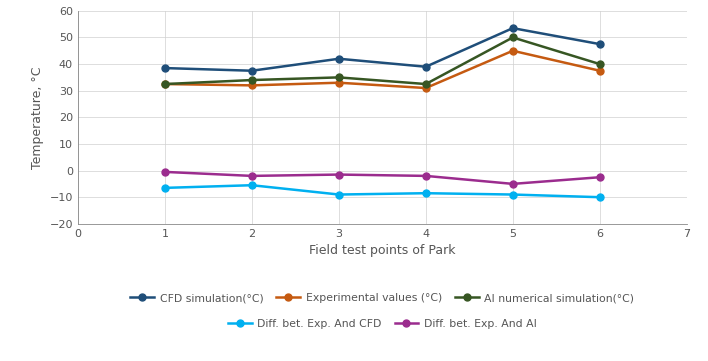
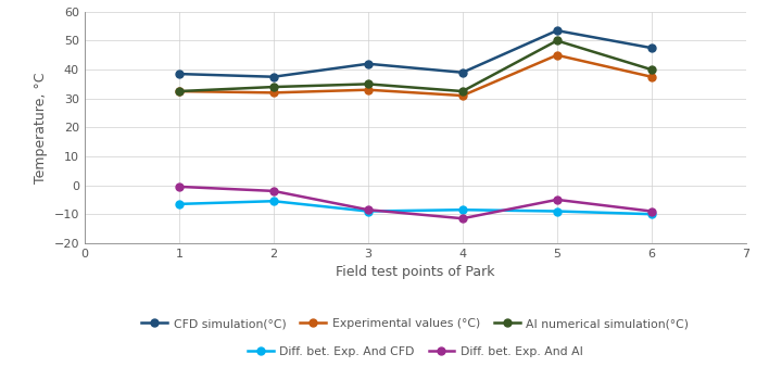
Diff. bet. Exp. And AI/3: -1.5 -> -8.5
Diff. bet. Exp. And AI/4: -2.0 -> -11.5
Diff. bet. Exp. And AI/6: -2.5 -> -9.0
